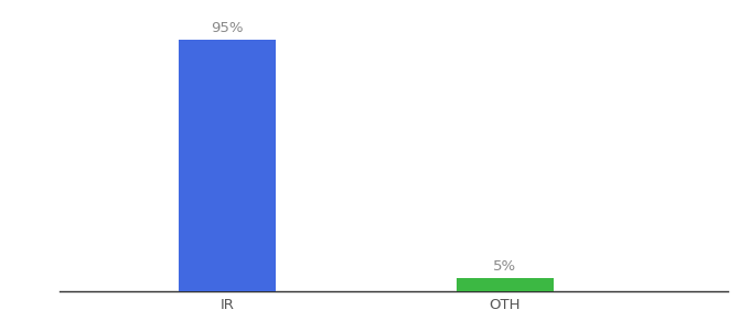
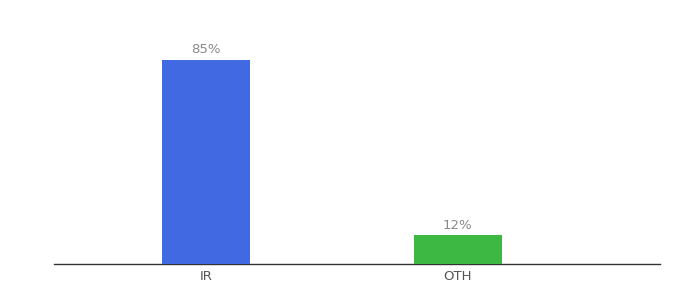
IR: 95% -> 85%
OTH: 5% -> 12%
